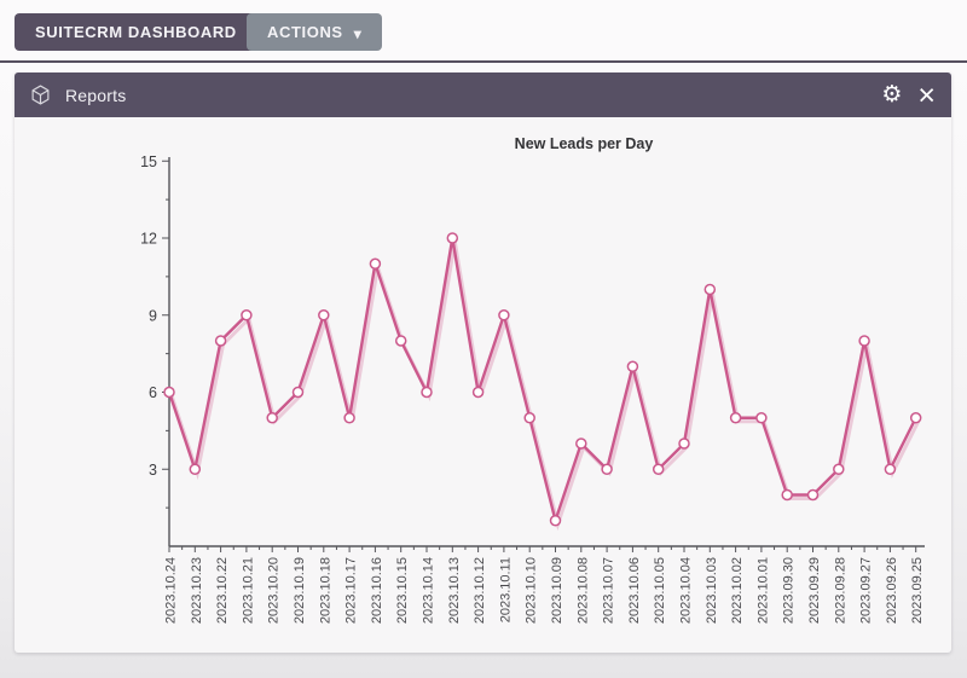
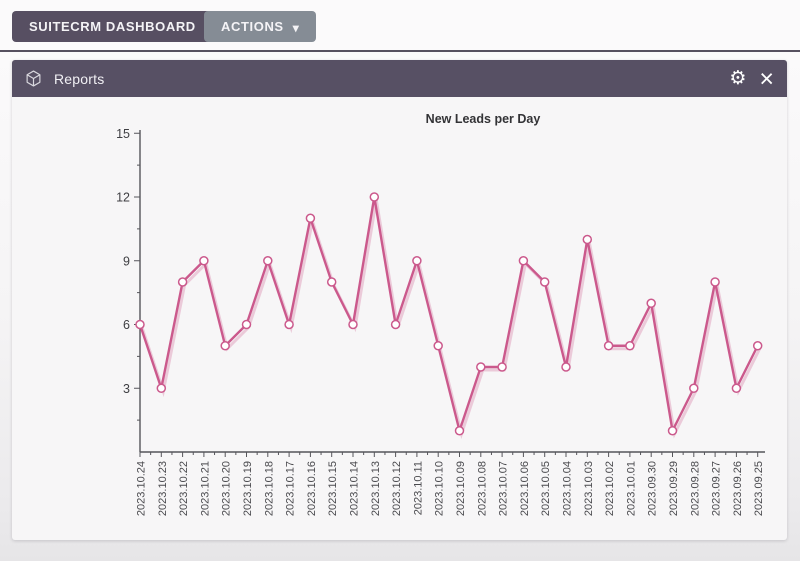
2023.10.17: 5 -> 6
2023.10.07: 3 -> 4
2023.10.06: 7 -> 9
2023.10.05: 3 -> 8
2023.09.30: 2 -> 7
2023.09.29: 2 -> 1
